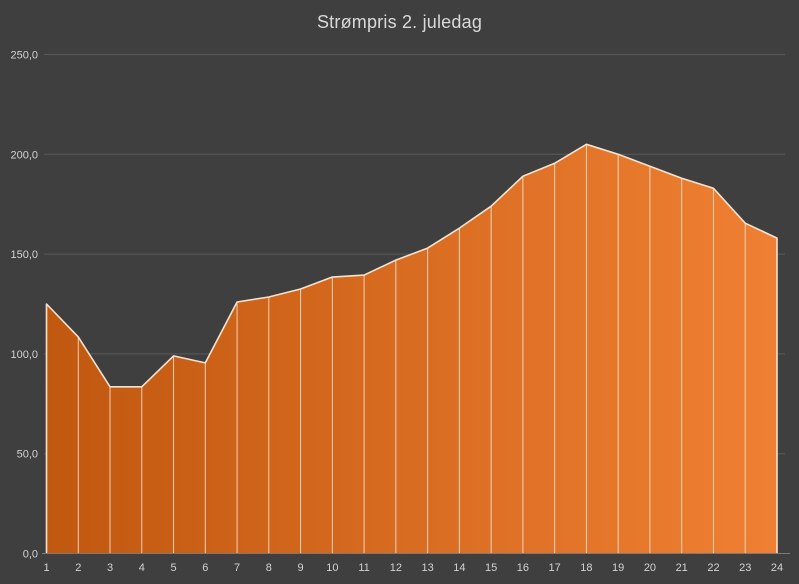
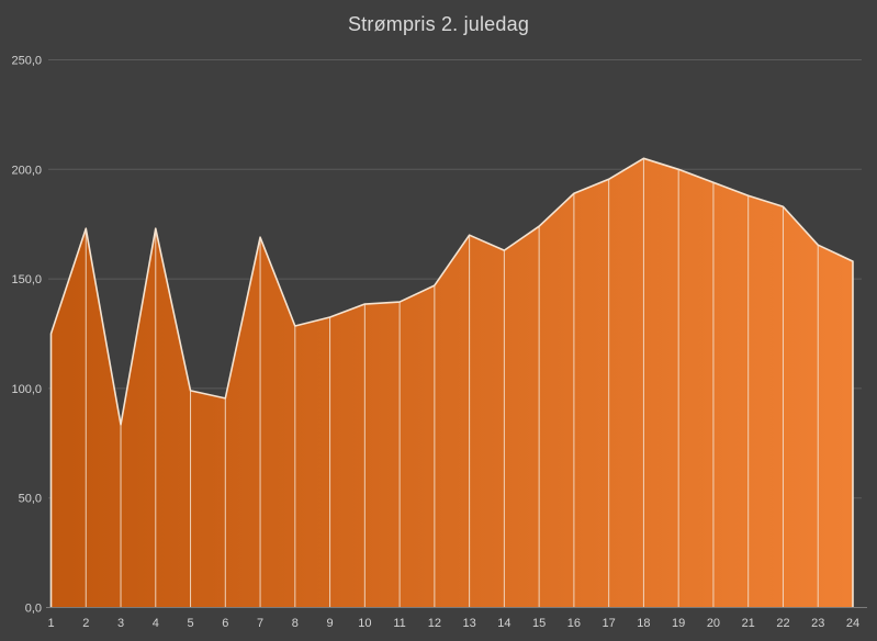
2: 108 -> 173
4: 84 -> 173
7: 126 -> 169
13: 153 -> 170
